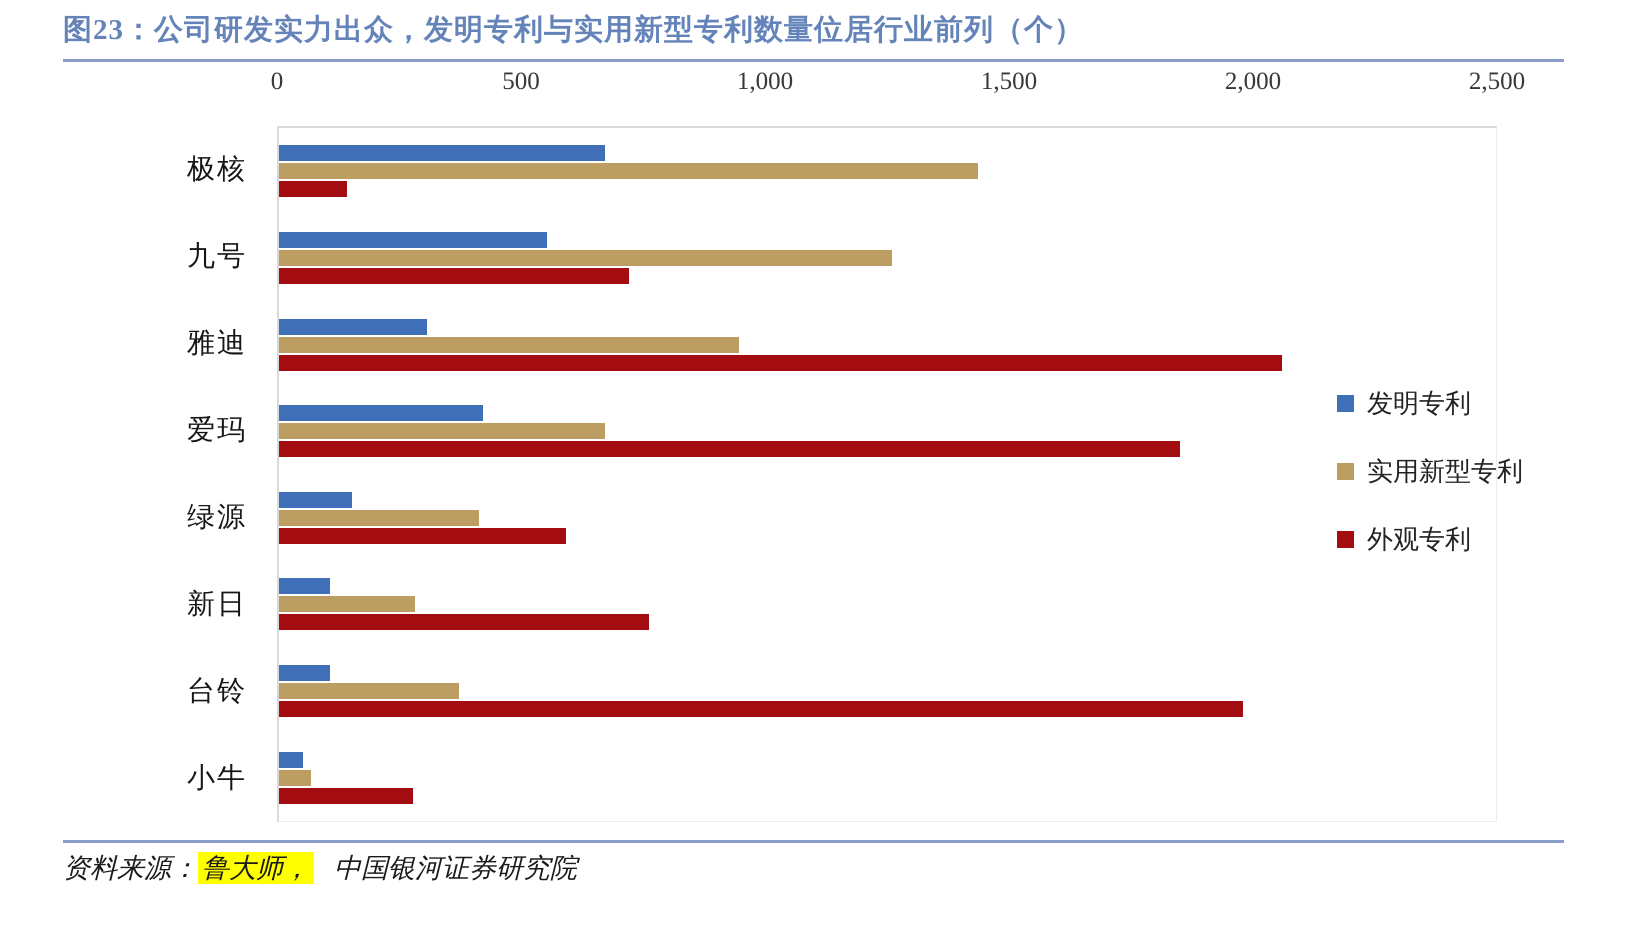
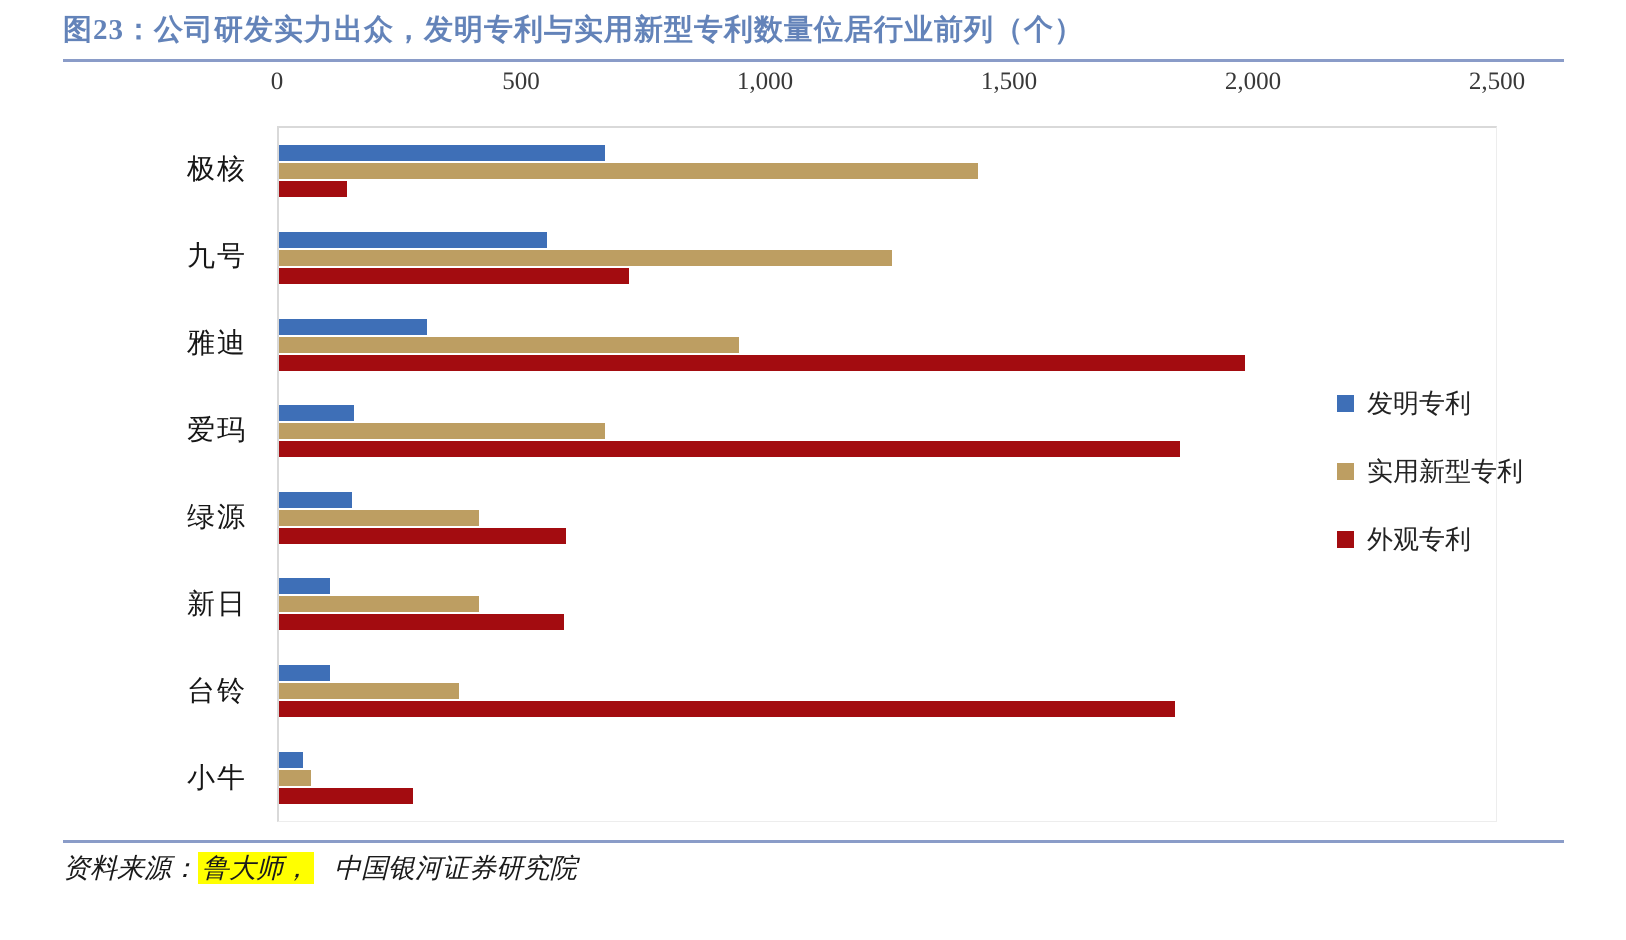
外观专利/雅迪: 2060 -> 1980
发明专利/爱玛: 420 -> 160
实用新型专利/新日: 280 -> 410
外观专利/新日: 760 -> 580
外观专利/台铃: 1980 -> 1840
